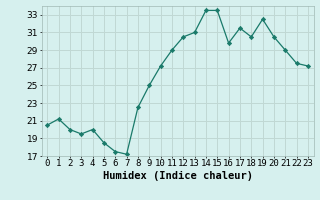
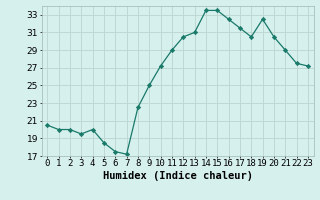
1: 21.2 -> 20.0
16: 29.8 -> 32.5
